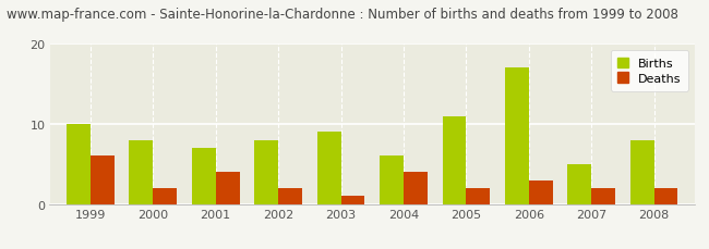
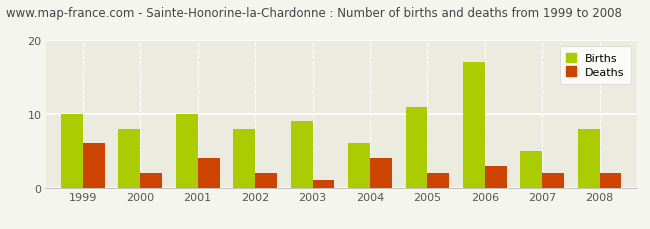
Births/2001: 7 -> 10
